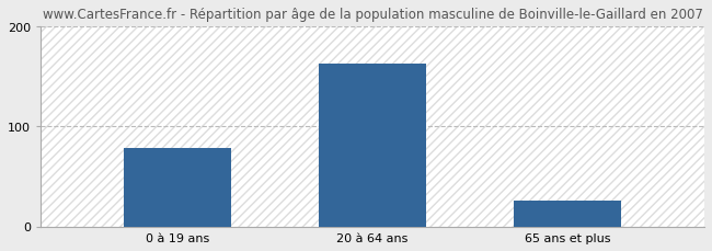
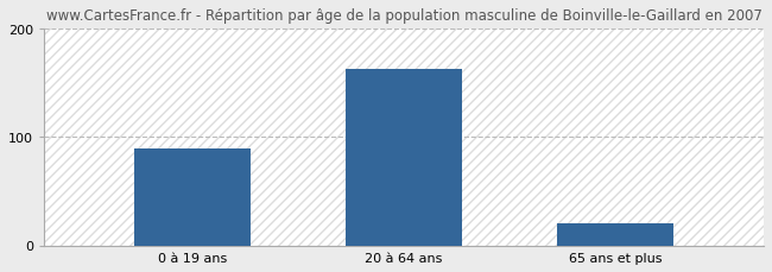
0 à 19 ans: 78 -> 90
65 ans et plus: 26 -> 20
